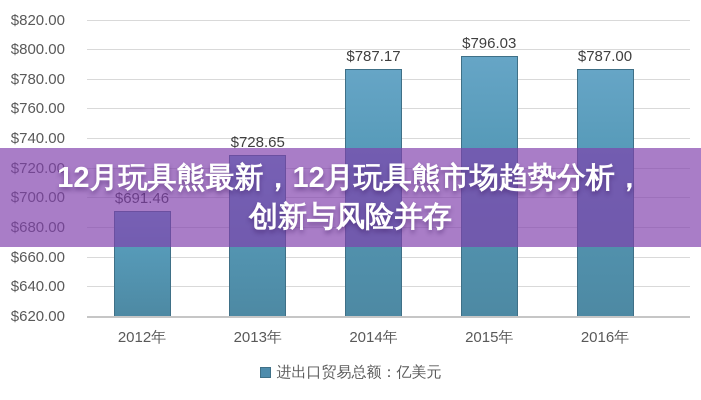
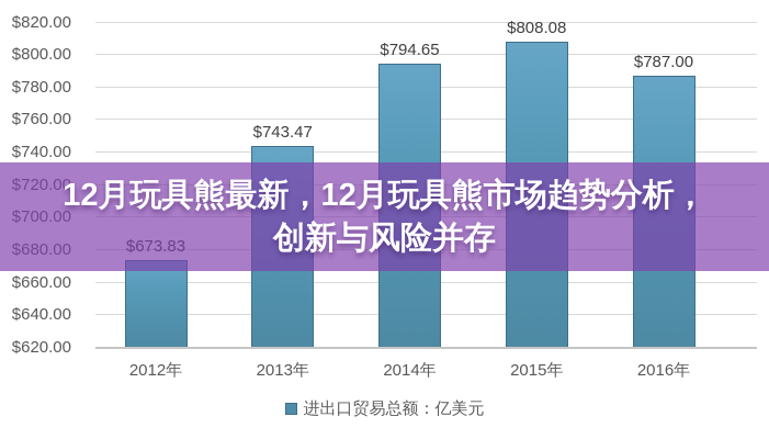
2012年: $691.46 -> $673.83
2013年: $728.65 -> $743.47
2014年: $787.17 -> $794.65
2015年: $796.03 -> $808.08
